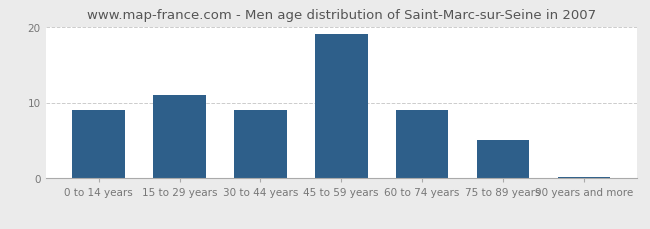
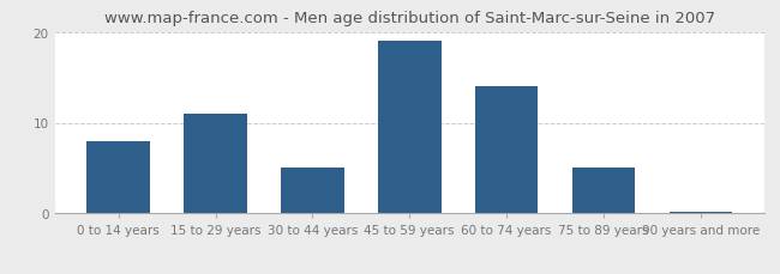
0 to 14 years: 9.0 -> 8.0
30 to 44 years: 9.0 -> 5.0
60 to 74 years: 9.0 -> 14.0
